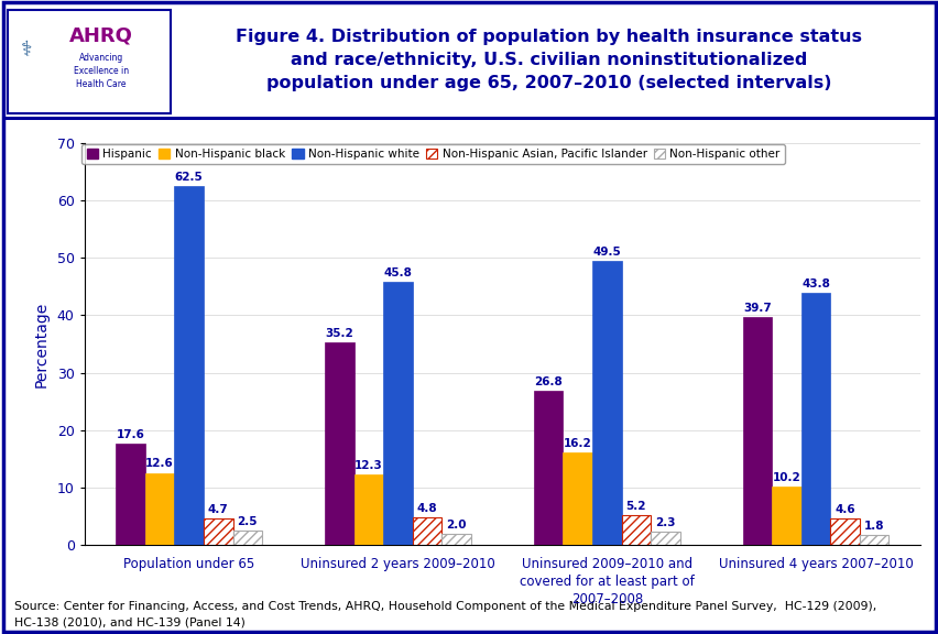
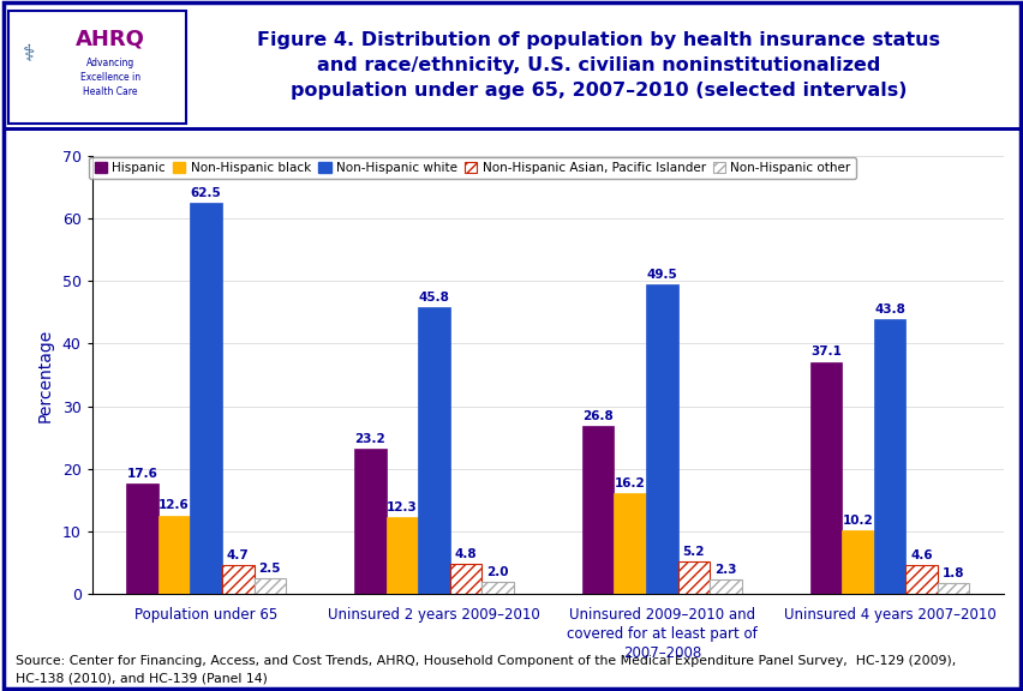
Hispanic/Uninsured 2 years 2009–2010: 35.2 -> 23.2
Hispanic/Uninsured 4 years 2007–2010: 39.7 -> 37.1
